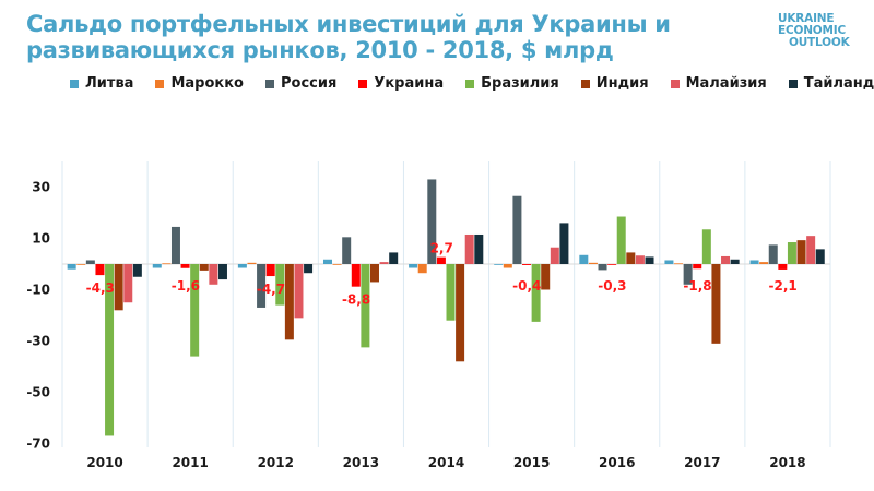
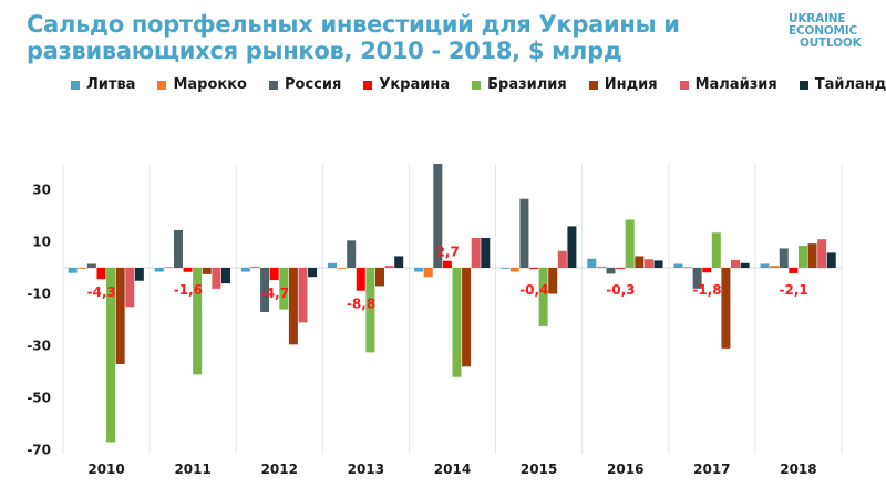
Индия/2010: -18 -> -37
Бразилия/2011: -36 -> -41
Россия/2014: 33 -> 40
Бразилия/2014: -22 -> -42
